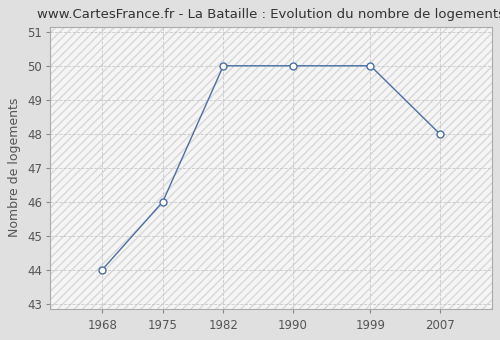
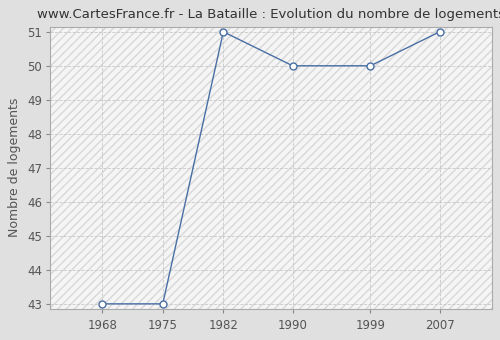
1968: 44 -> 43
1975: 46 -> 43
1982: 50 -> 51
2007: 48 -> 51
